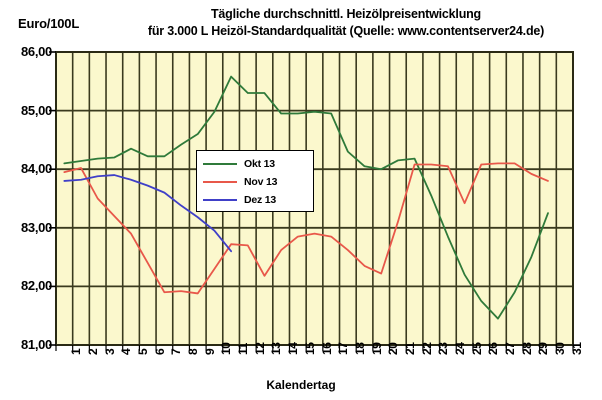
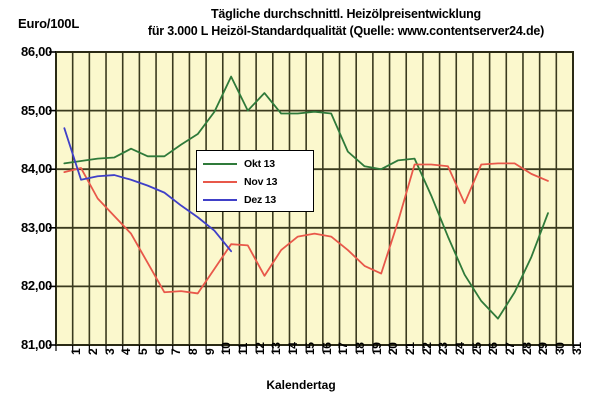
Dez 13/1: 83,8 -> 84,7
Okt 13/12: 85,3 -> 85,0
